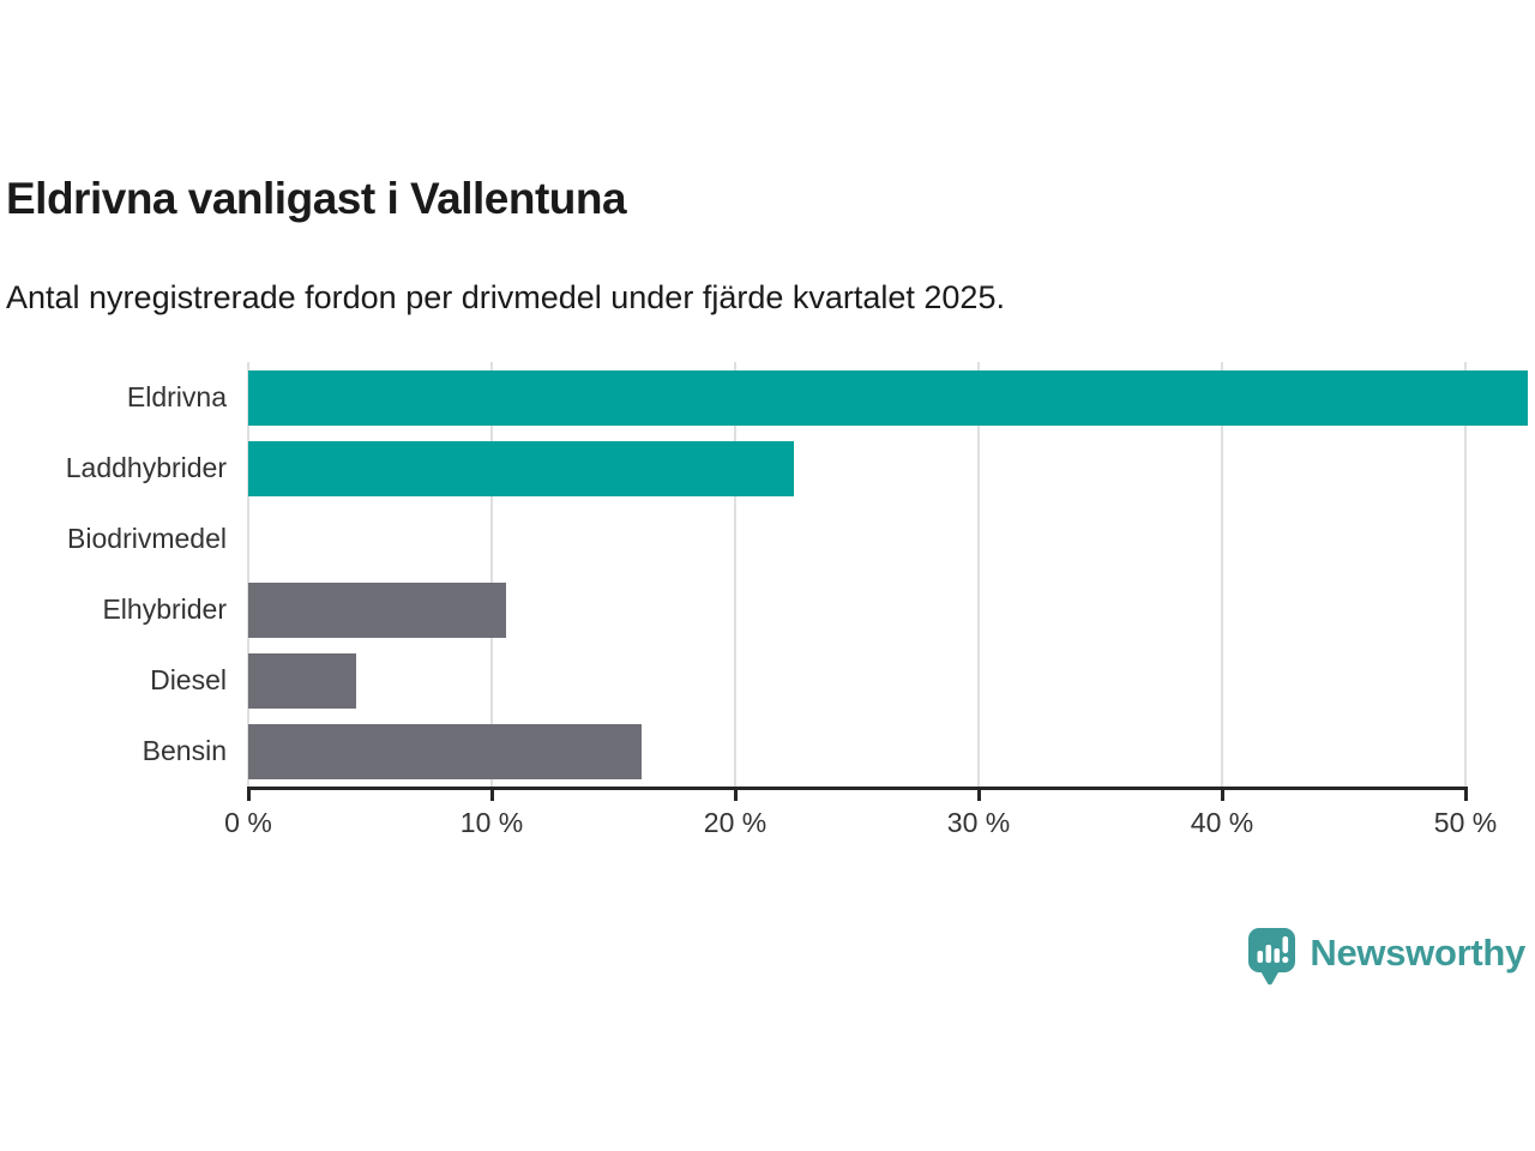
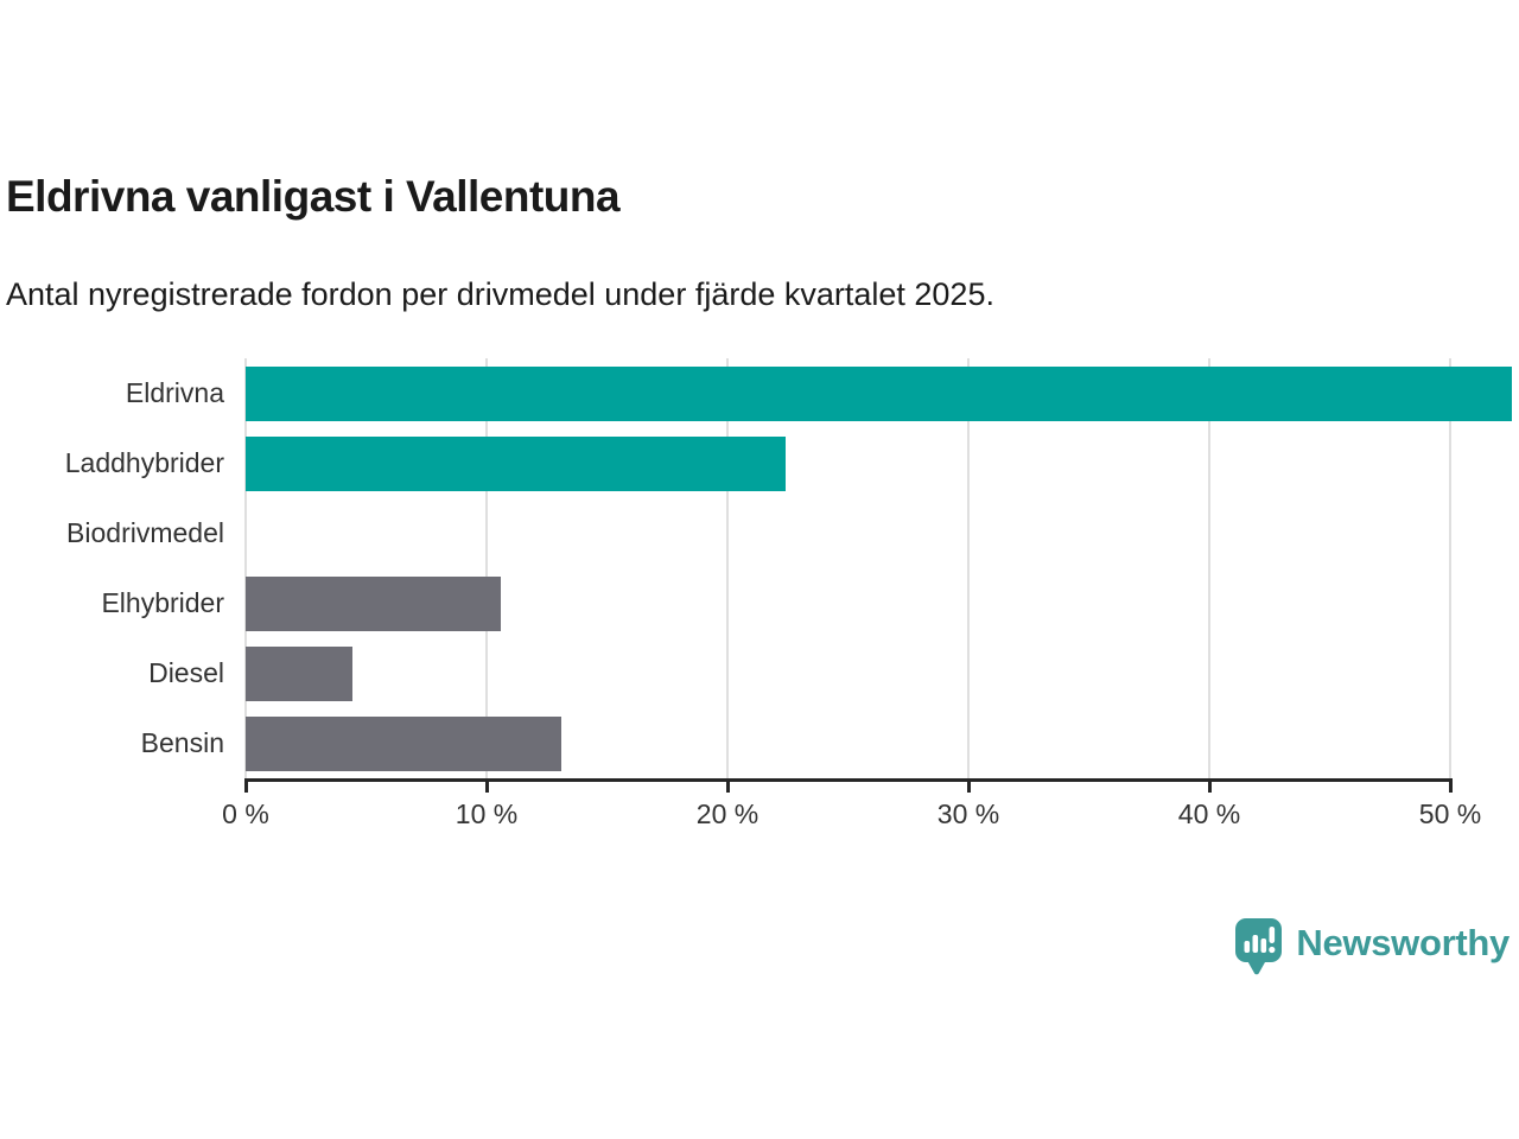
Bensin: 15.3% -> 12.4%
